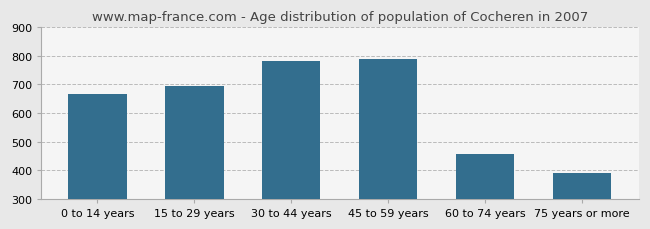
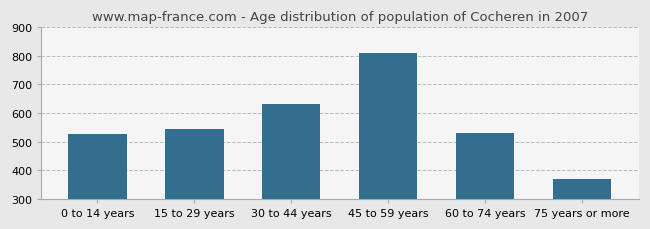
0 to 14 years: 665 -> 525
15 to 29 years: 695 -> 545
30 to 44 years: 780 -> 630
45 to 59 years: 790 -> 810
60 to 74 years: 455 -> 530
75 years or more: 390 -> 370
